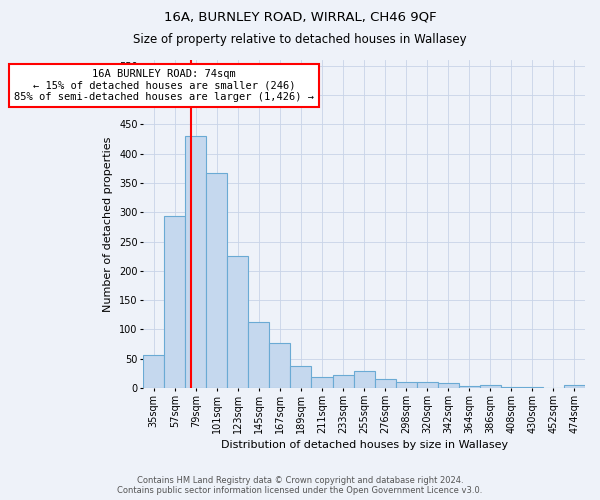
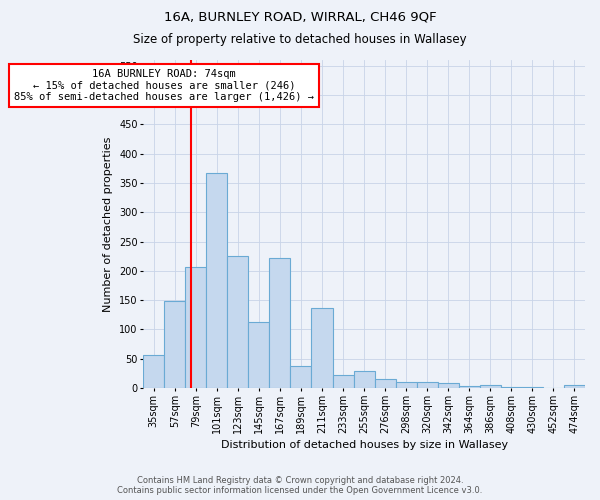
57sqm: 293 -> 148
79sqm: 430 -> 206
167sqm: 76 -> 222
211sqm: 18 -> 136
